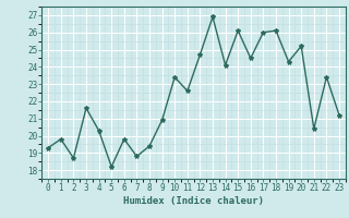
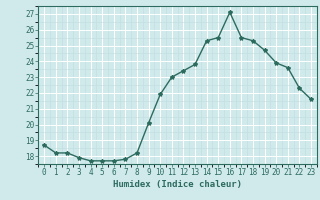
0: 19.3 -> 18.7
1: 19.8 -> 18.2
2: 18.7 -> 18.2
3: 21.6 -> 17.9
4: 20.3 -> 17.7
5: 18.2 -> 17.7
6: 19.8 -> 17.7
7: 18.8 -> 17.8
8: 19.4 -> 18.2
9: 20.9 -> 20.1
10: 23.4 -> 21.9
11: 22.6 -> 23.0
12: 24.7 -> 23.4
13: 26.9 -> 23.8
14: 24.1 -> 25.3
15: 26.1 -> 25.5
16: 24.5 -> 27.1
17: 26.0 -> 25.5
18: 26.1 -> 25.3
19: 24.3 -> 24.7
20: 25.2 -> 23.9
21: 20.4 -> 23.6
22: 23.4 -> 22.3
23: 21.2 -> 21.6
